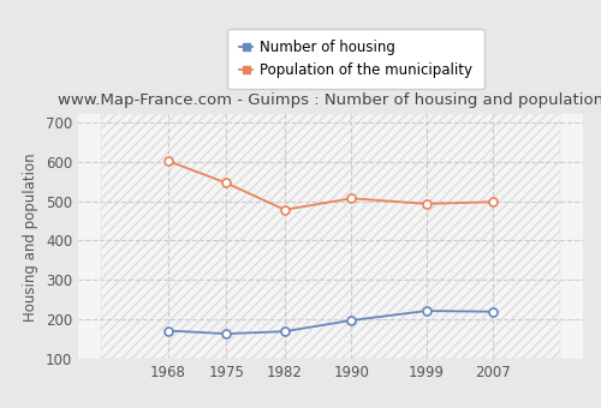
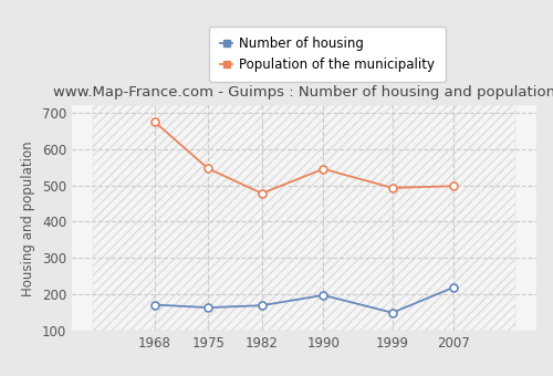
Population of the municipality/1968: 602 -> 675
Population of the municipality/1990: 507 -> 545
Number of housing/1999: 222 -> 150
